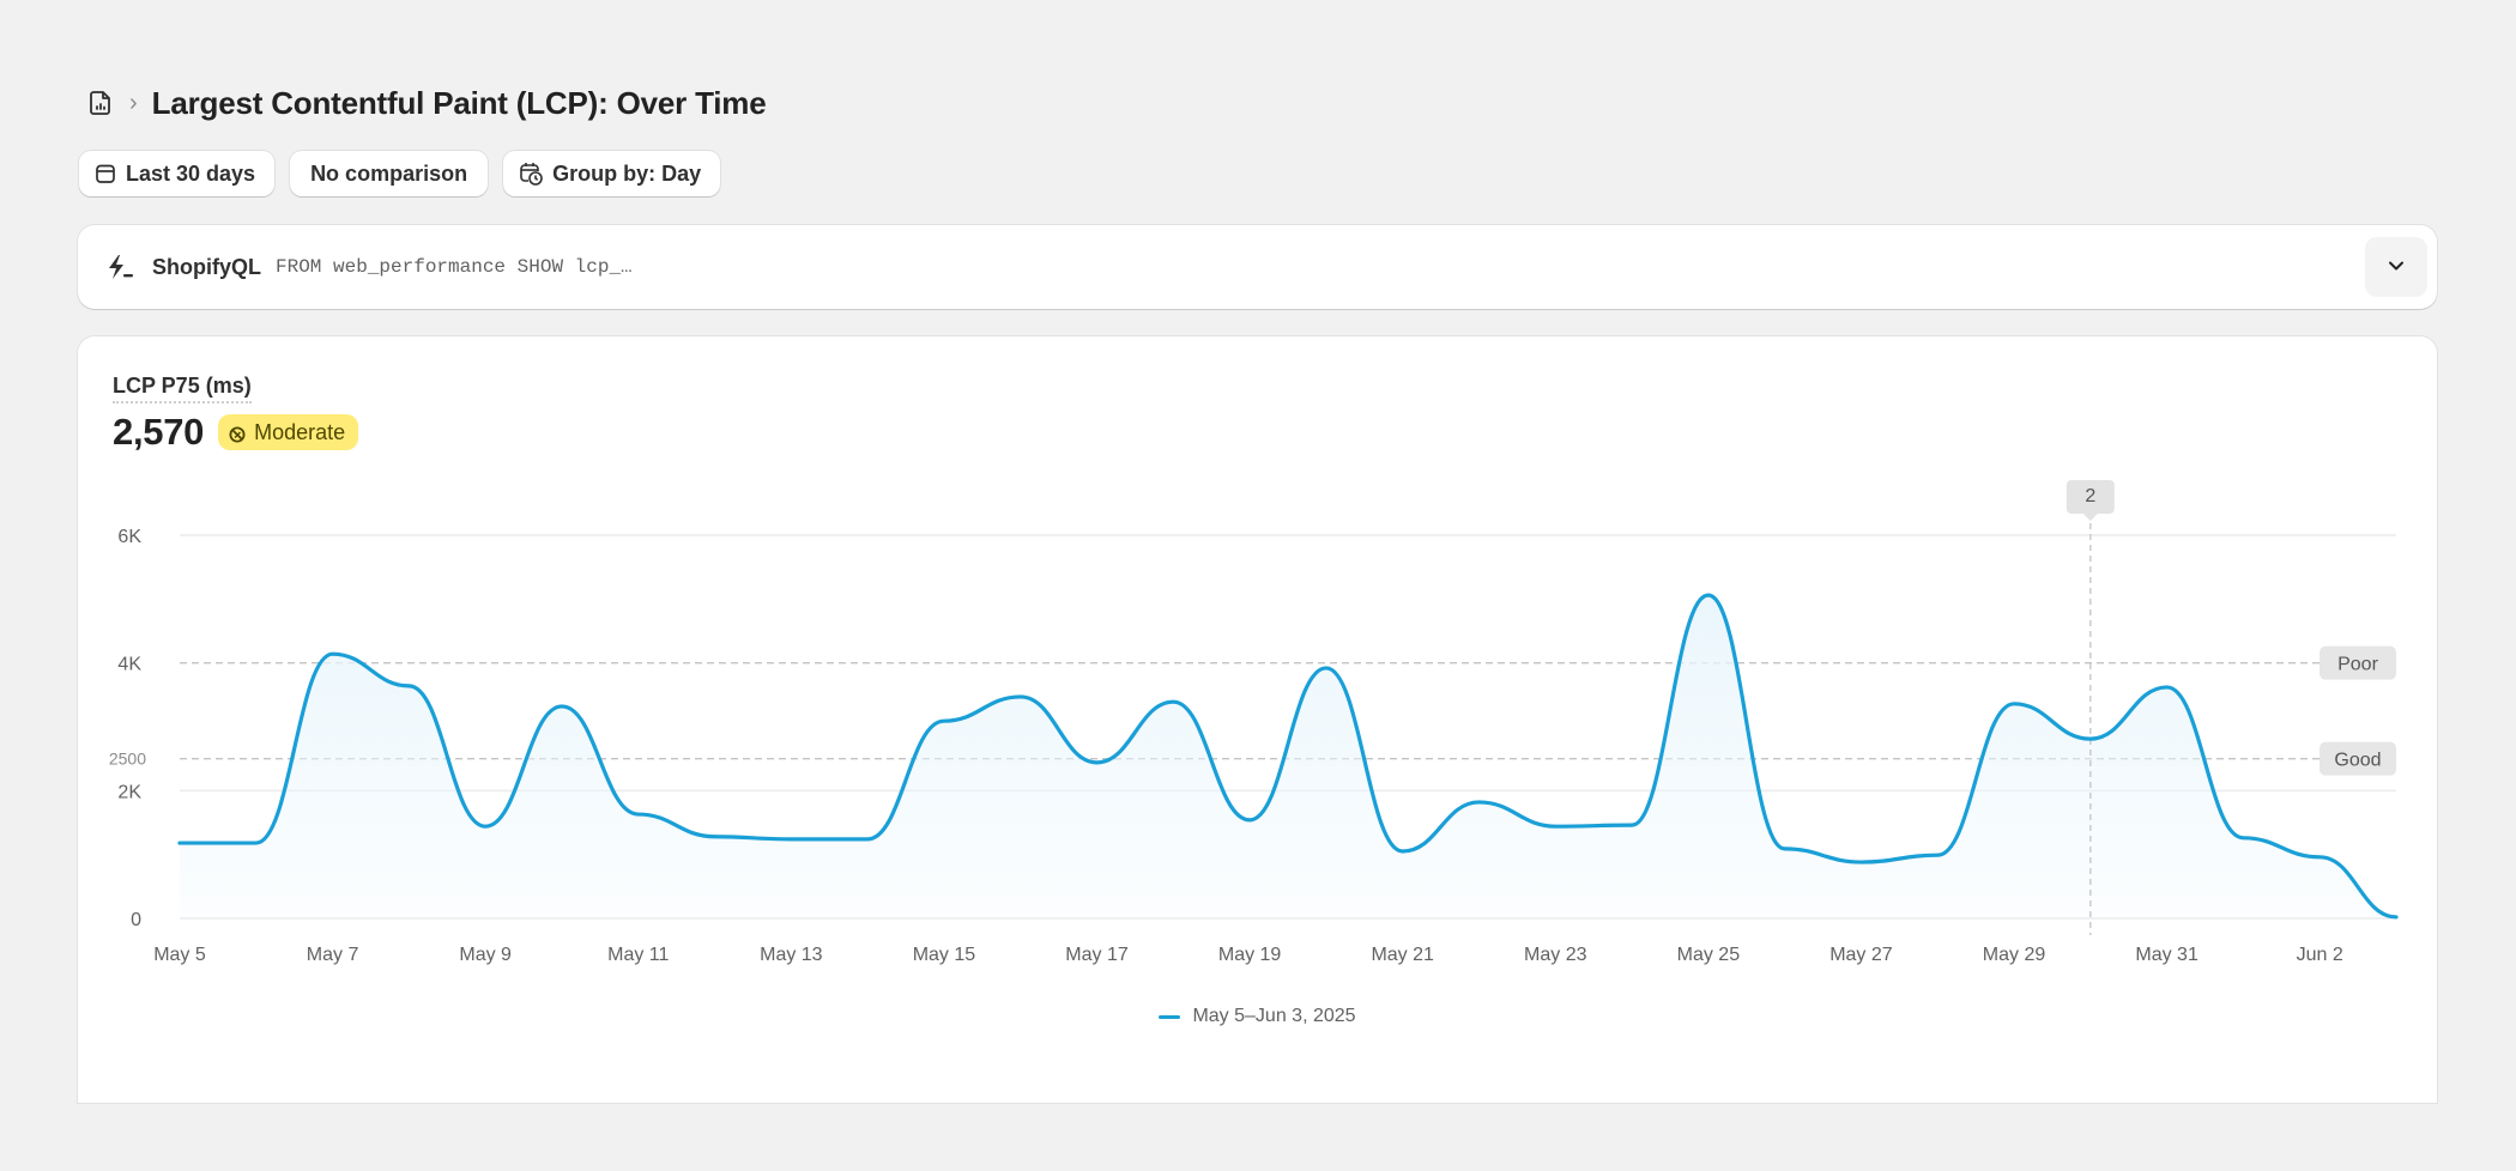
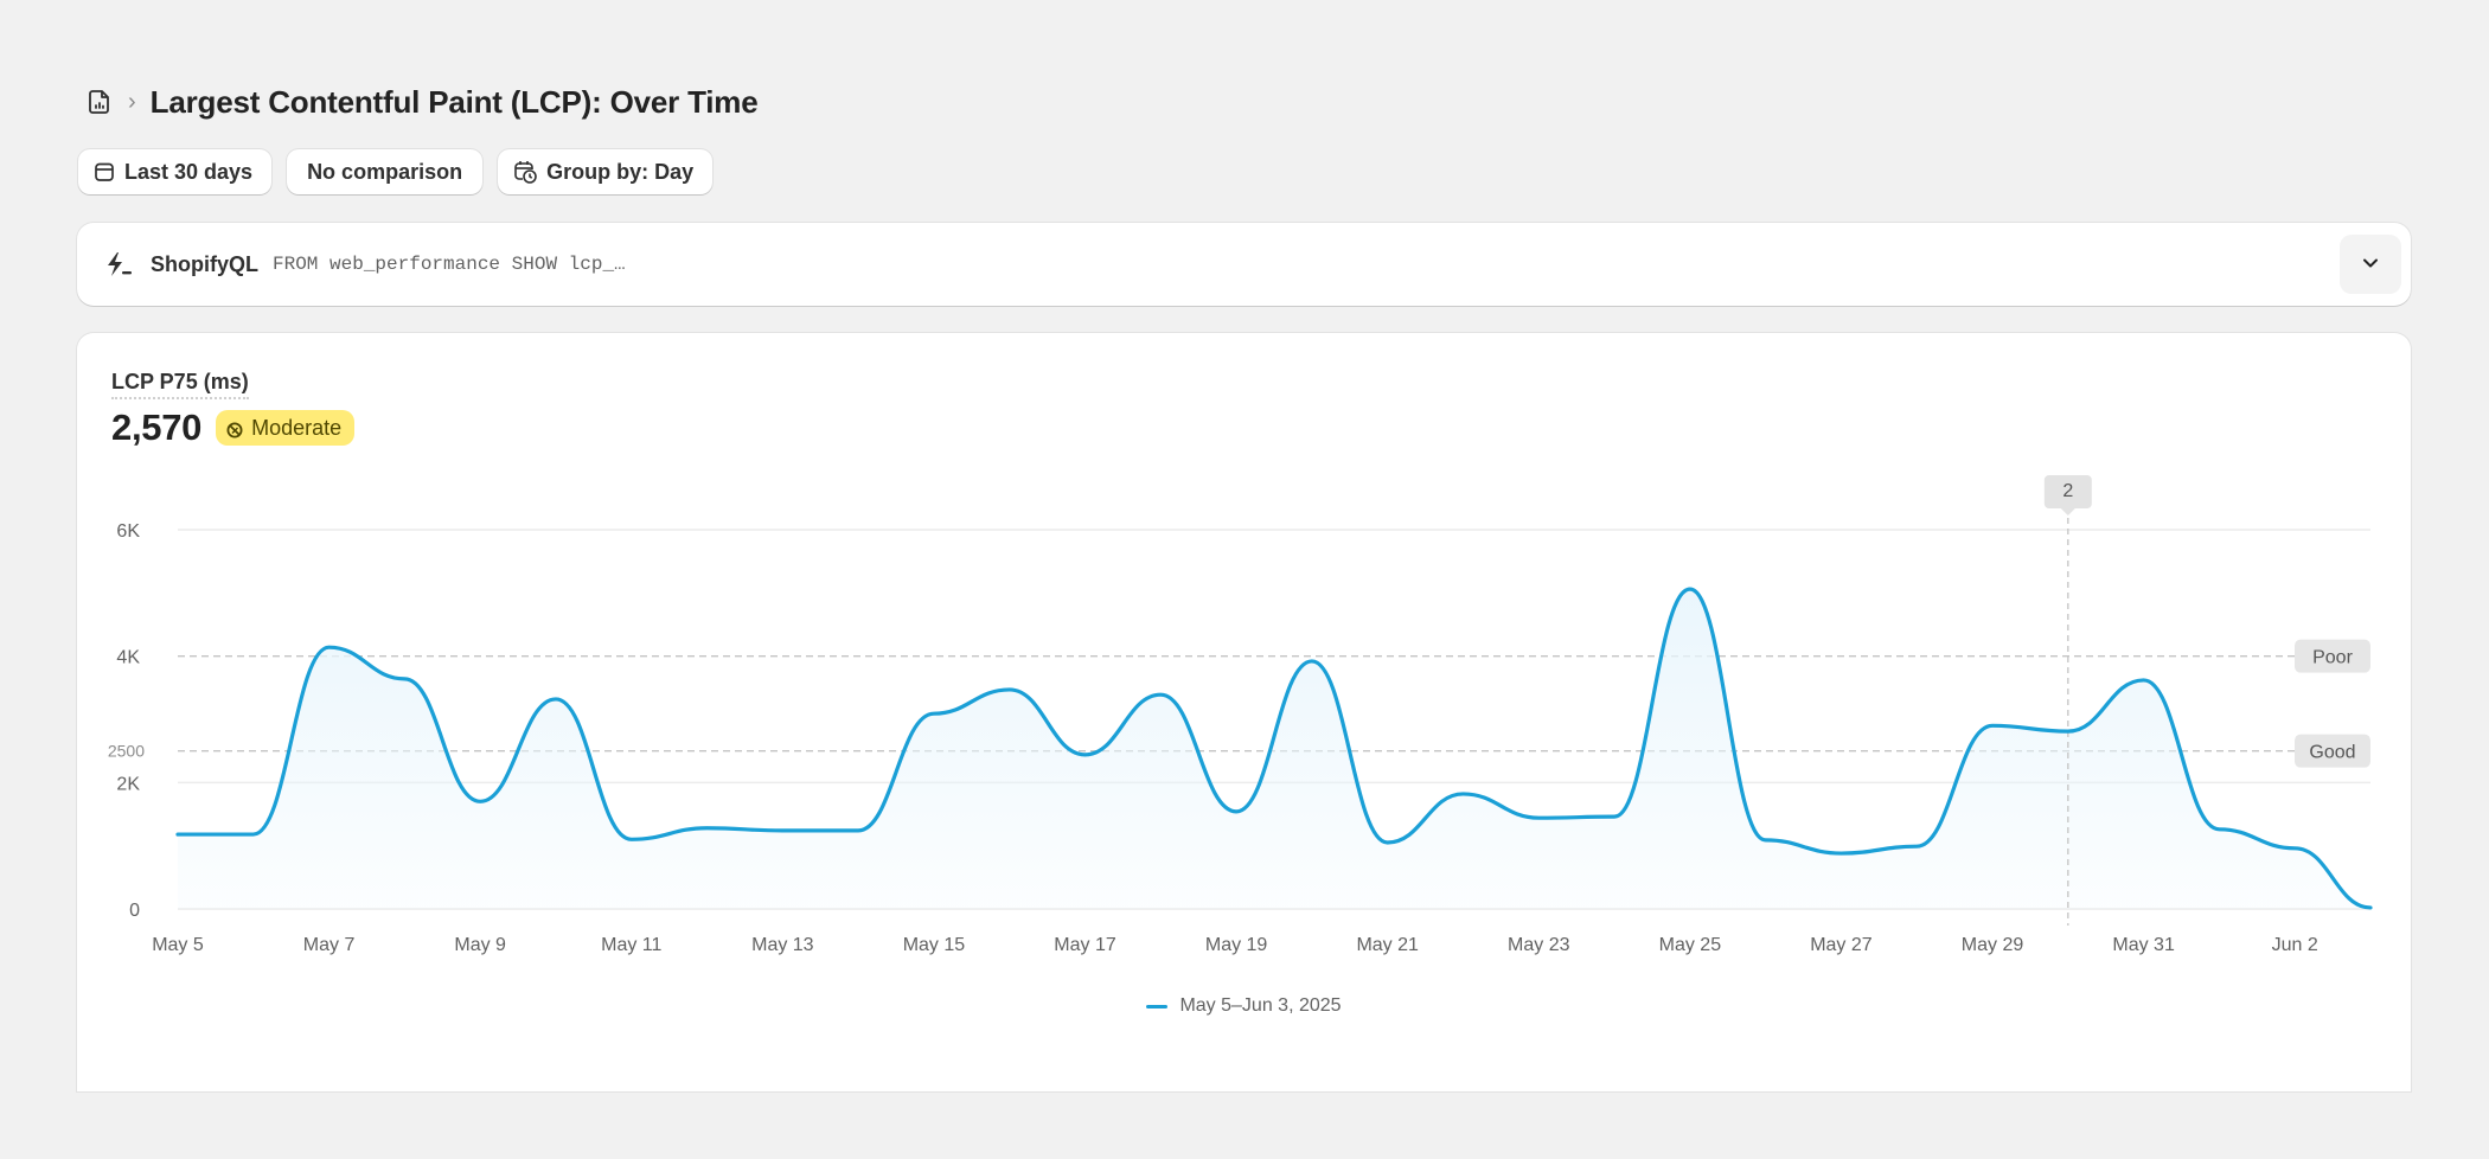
May 9: 1.4K -> 1.7K
May 11: 1.6K -> 1.1K
May 29: 3.4K -> 2.9K
